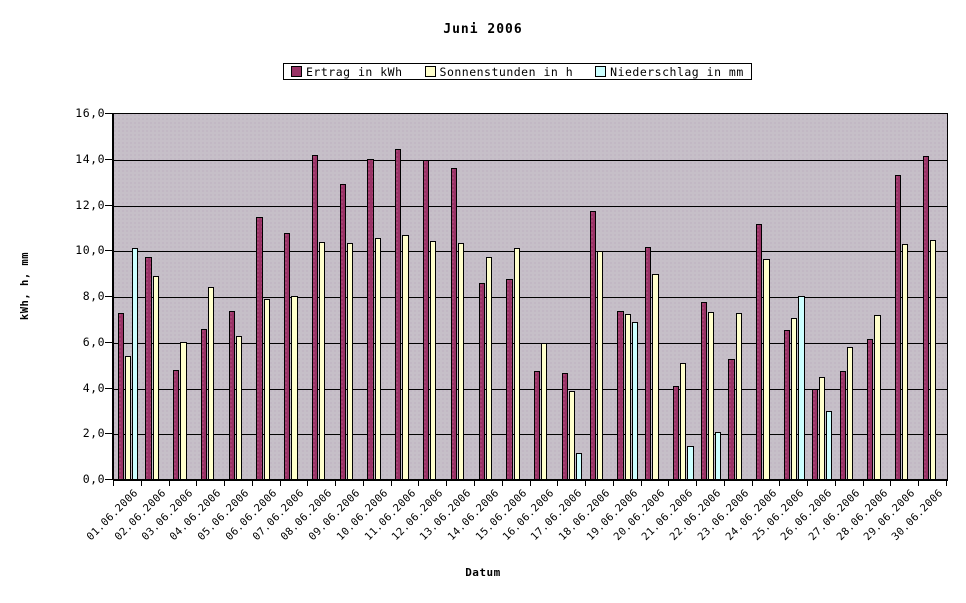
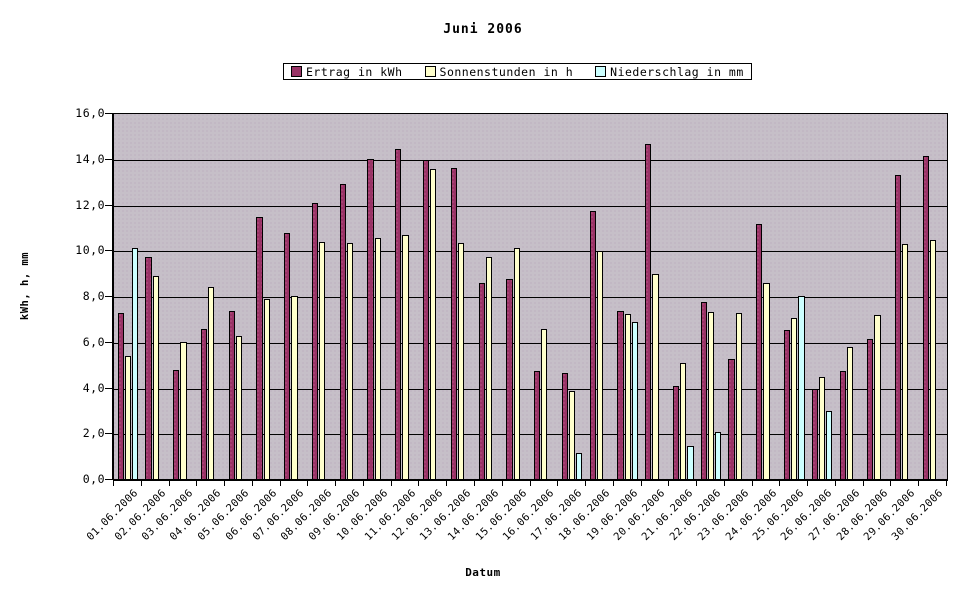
Ertrag in kWh/08.06.2006: 14,2 -> 12,1
Sonnenstunden in h/12.06.2006: 10,4 -> 13,6
Sonnenstunden in h/16.06.2006: 6,0 -> 6,6
Ertrag in kWh/20.06.2006: 10,2 -> 14,7
Sonnenstunden in h/24.06.2006: 9,7 -> 8,6
